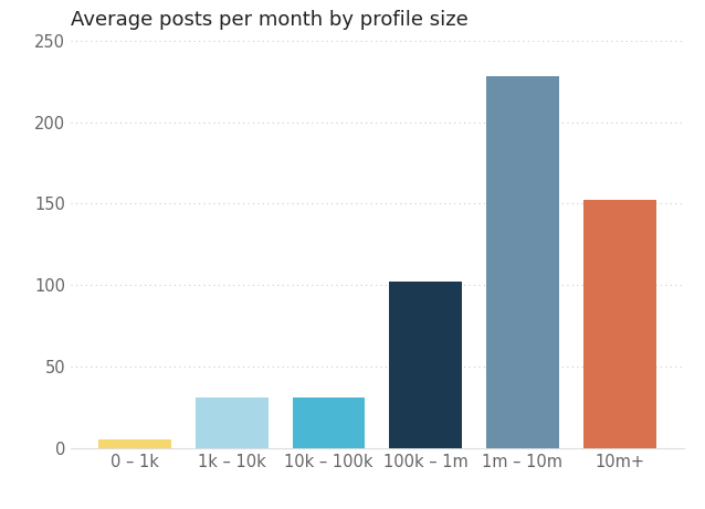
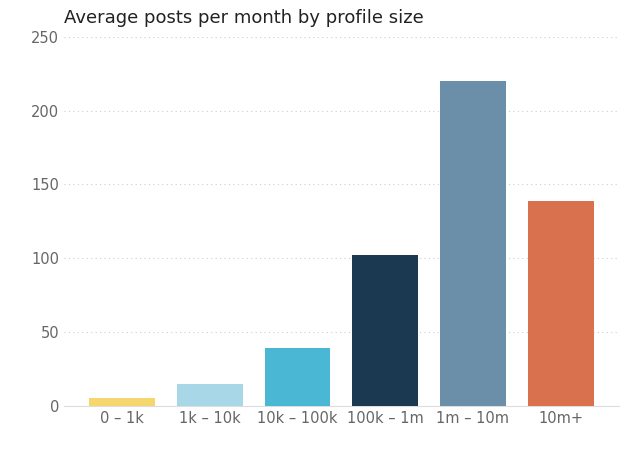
1k – 10k: 31 -> 15
10k – 100k: 31 -> 39
1m – 10m: 228 -> 220
10m+: 152 -> 139
